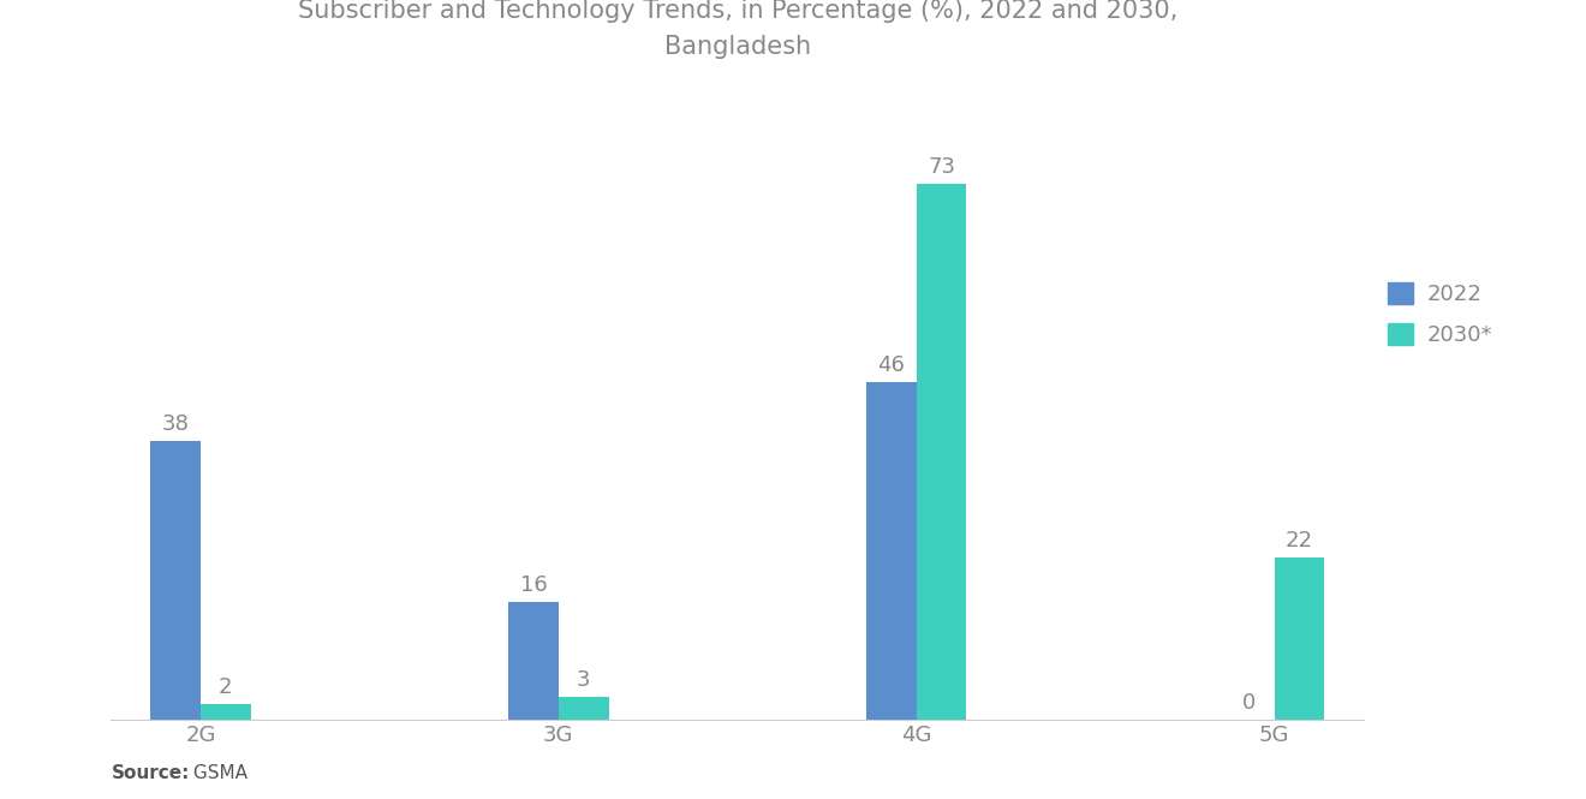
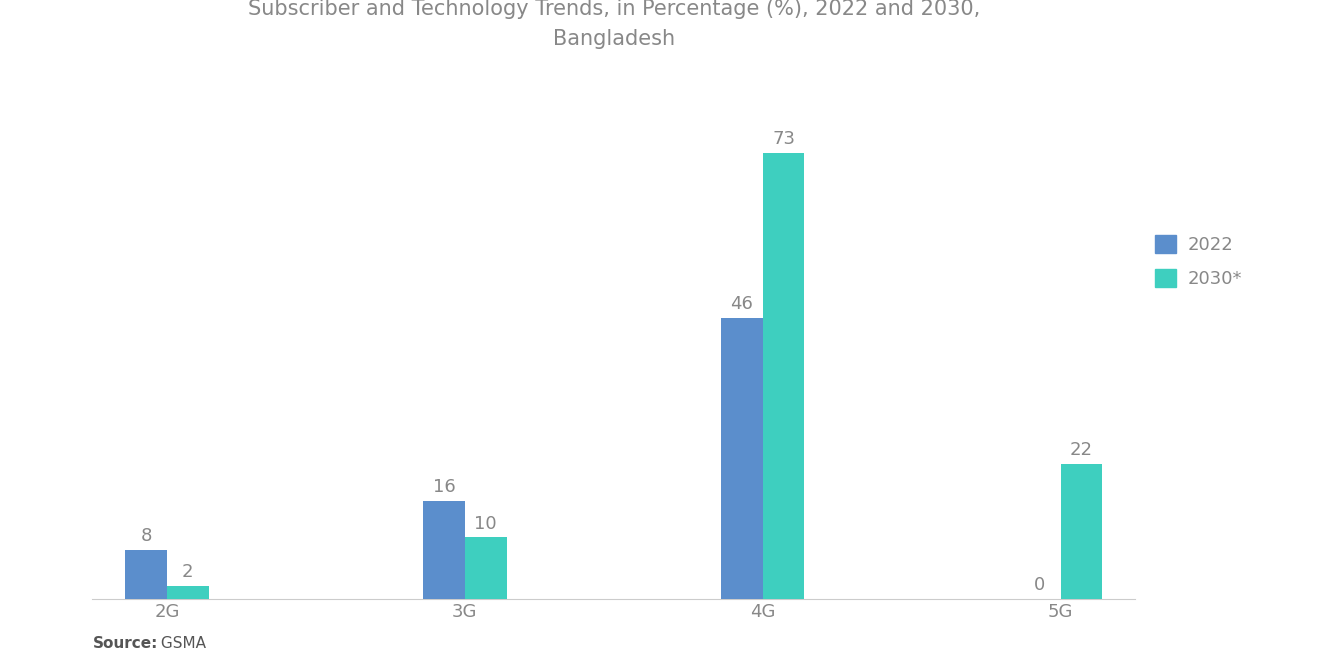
2022/2G: 38 -> 8
2030*/3G: 3 -> 10
